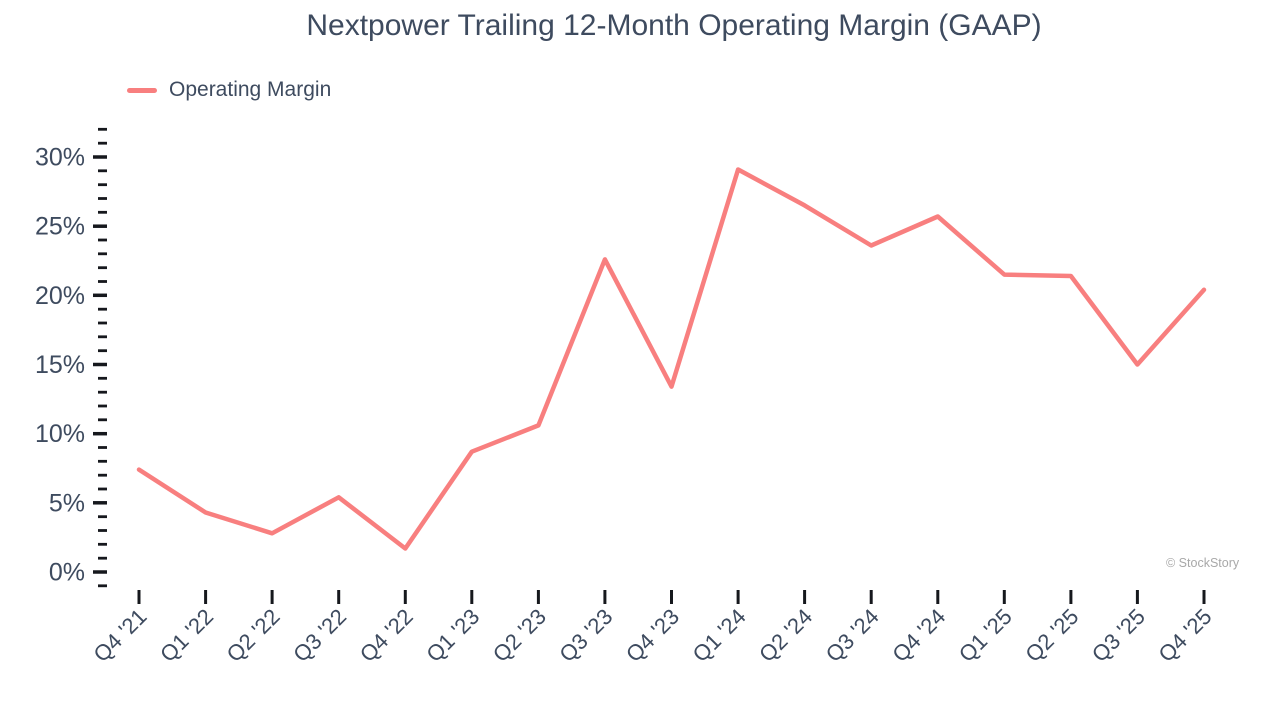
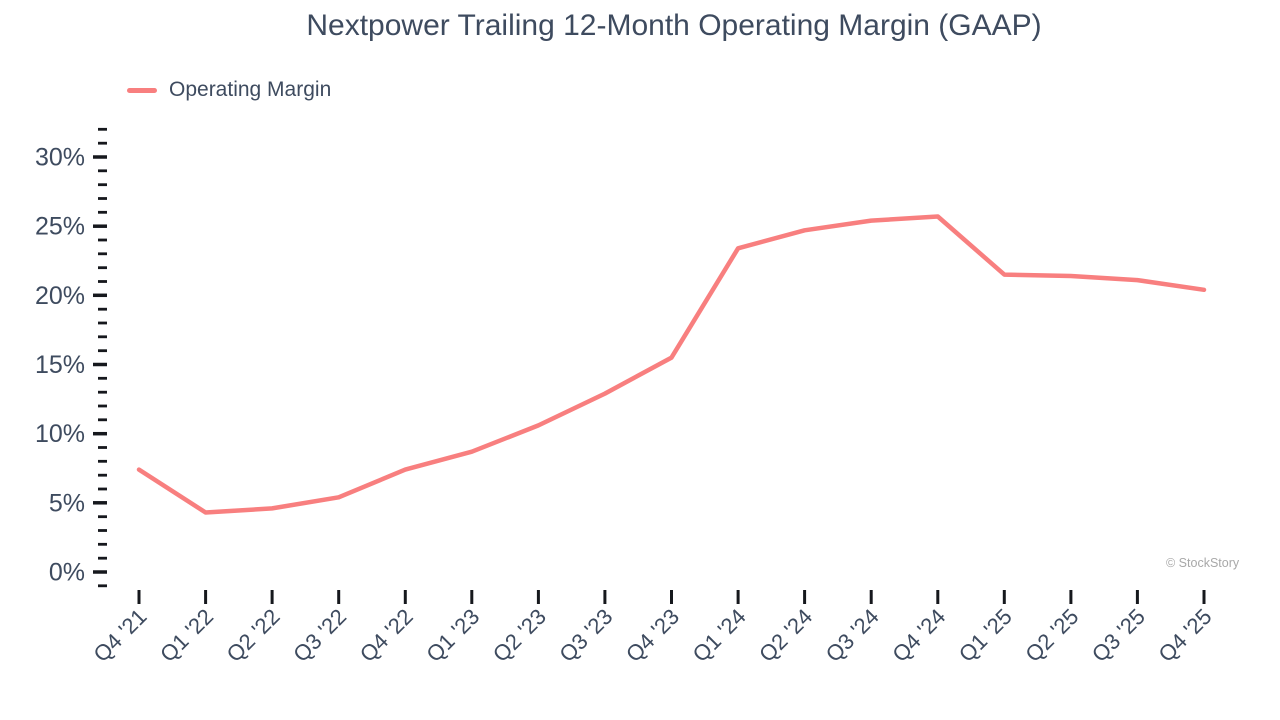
Q2 '22: 2.8% -> 4.6%
Q4 '22: 1.7% -> 7.4%
Q3 '23: 22.6% -> 12.9%
Q4 '23: 13.4% -> 15.5%
Q1 '24: 29.1% -> 23.4%
Q2 '24: 26.5% -> 24.7%
Q3 '24: 23.6% -> 25.4%
Q3 '25: 15.0% -> 21.1%
